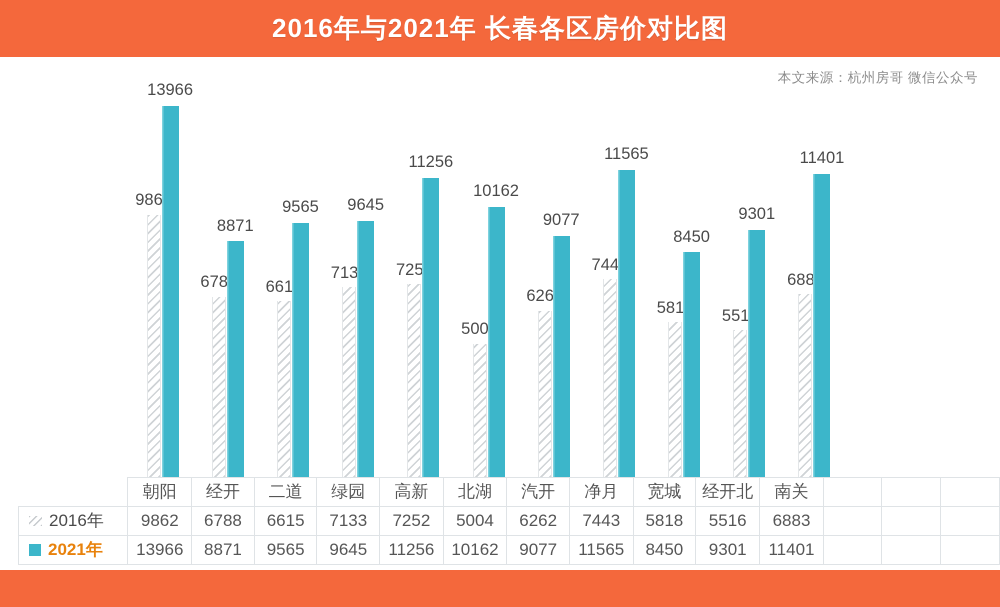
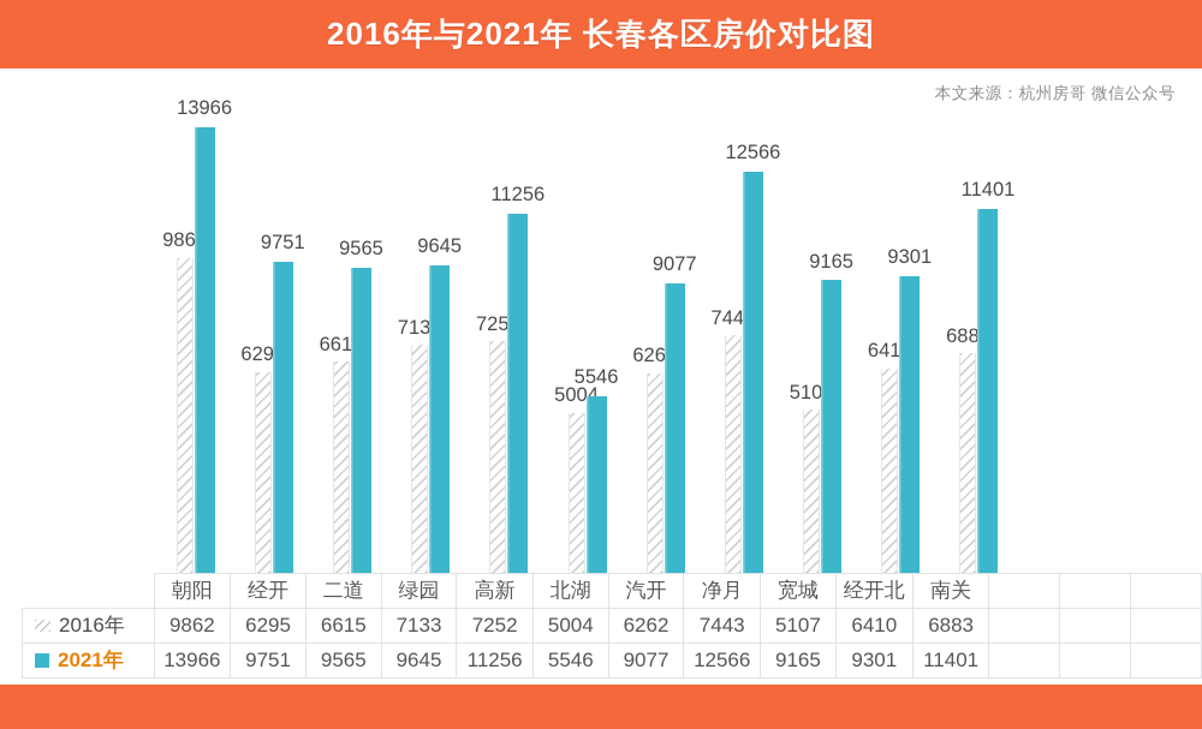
2016年/经开: 6788 -> 6295
2021年/经开: 8871 -> 9751
2021年/北湖: 10162 -> 5546
2021年/净月: 11565 -> 12566
2016年/宽城: 5818 -> 5107
2021年/宽城: 8450 -> 9165
2016年/经开北: 5516 -> 6410
